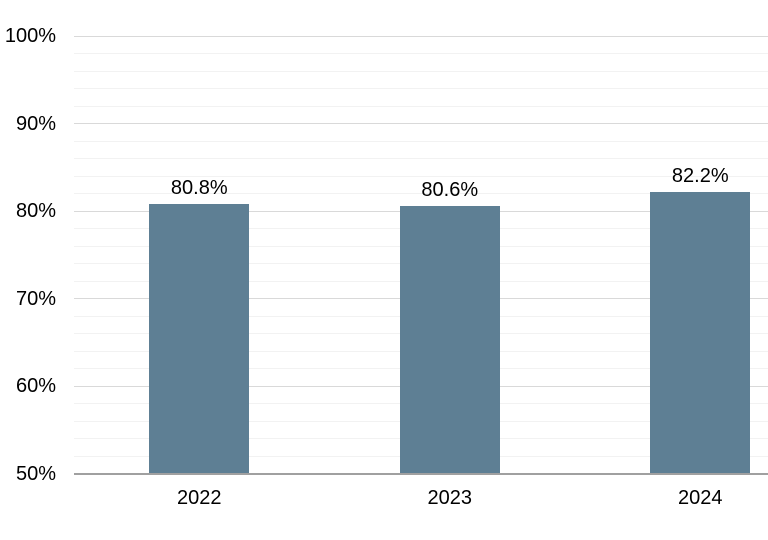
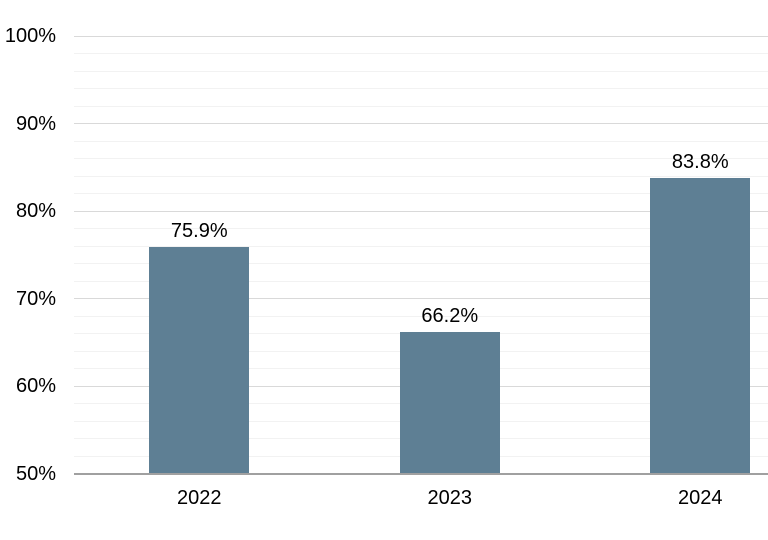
2022: 80.8% -> 75.9%
2023: 80.6% -> 66.2%
2024: 82.2% -> 83.8%
